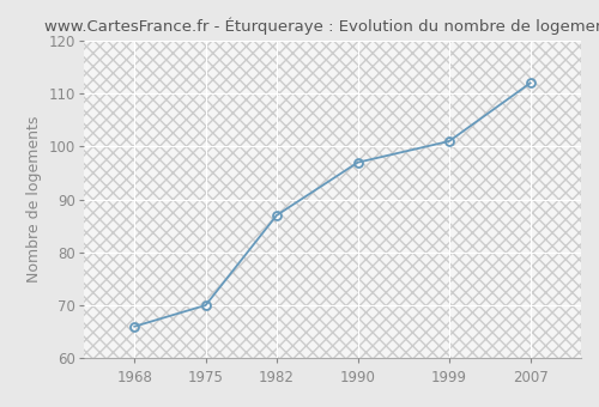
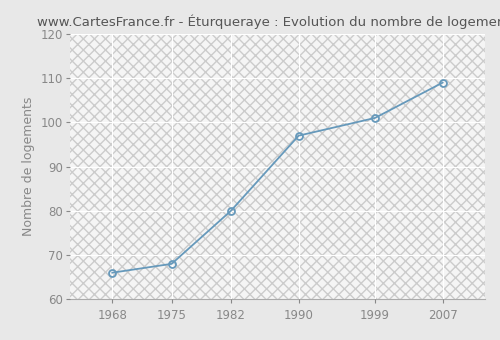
1975: 70 -> 68
1982: 87 -> 80
2007: 112 -> 109
